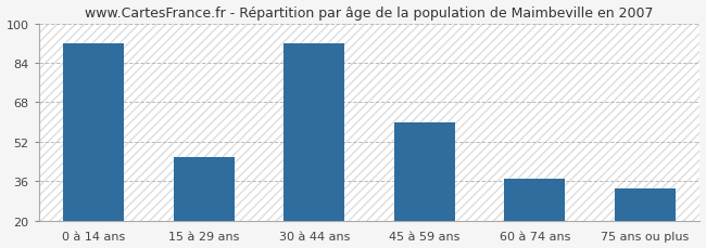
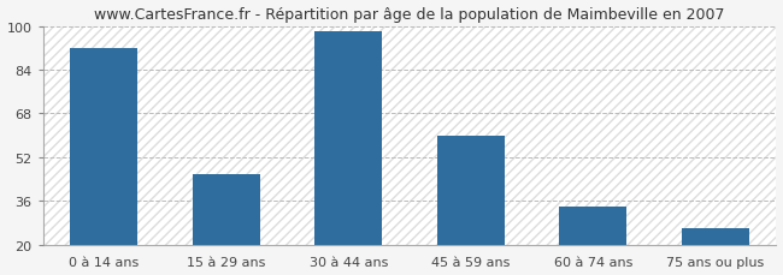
30 à 44 ans: 92 -> 98
60 à 74 ans: 37 -> 34
75 ans ou plus: 33 -> 26
